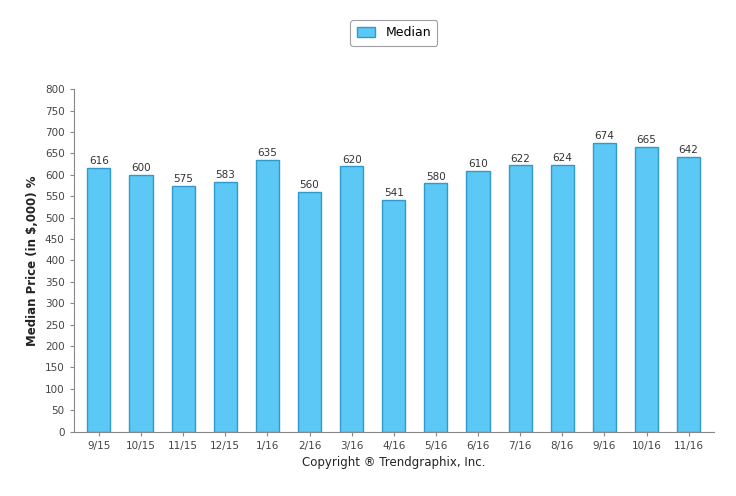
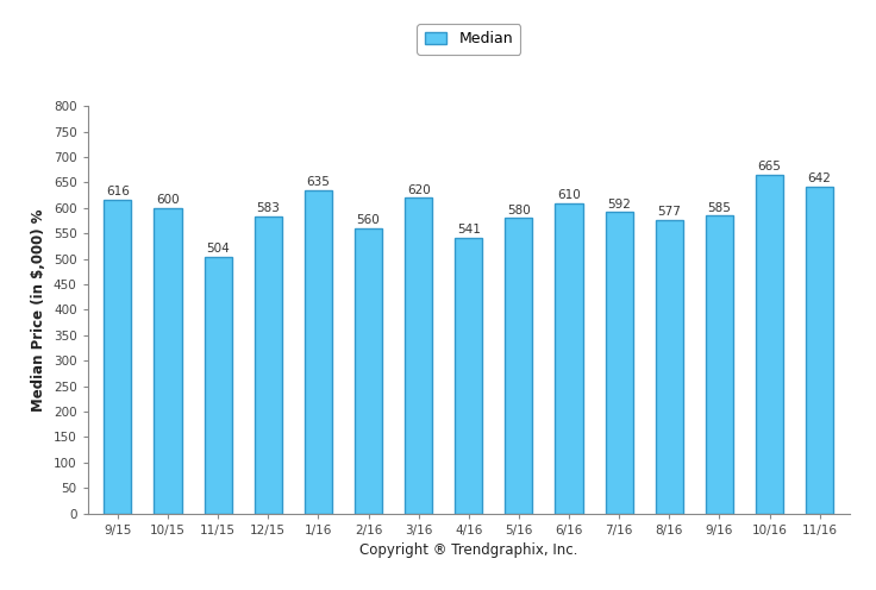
11/15: 575 -> 504
7/16: 622 -> 592
8/16: 624 -> 577
9/16: 674 -> 585
